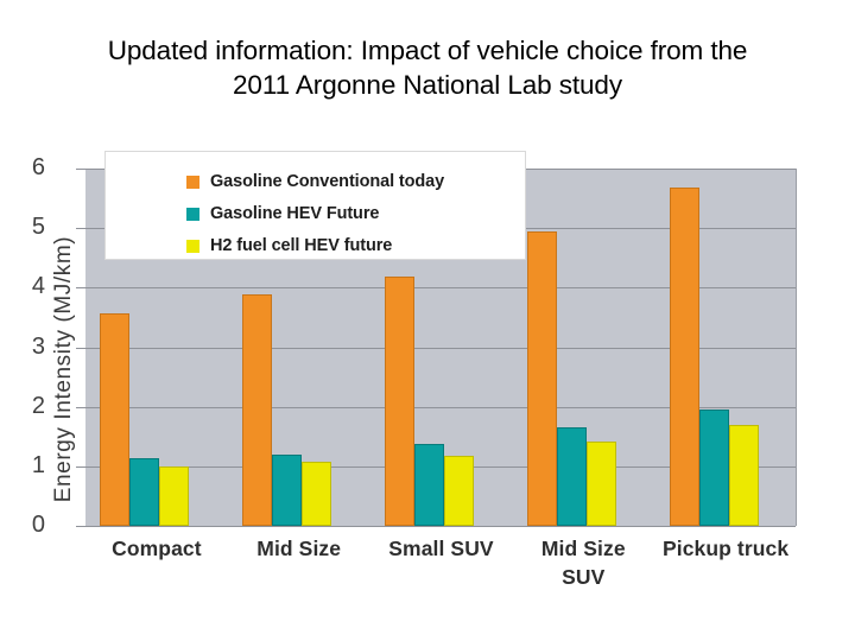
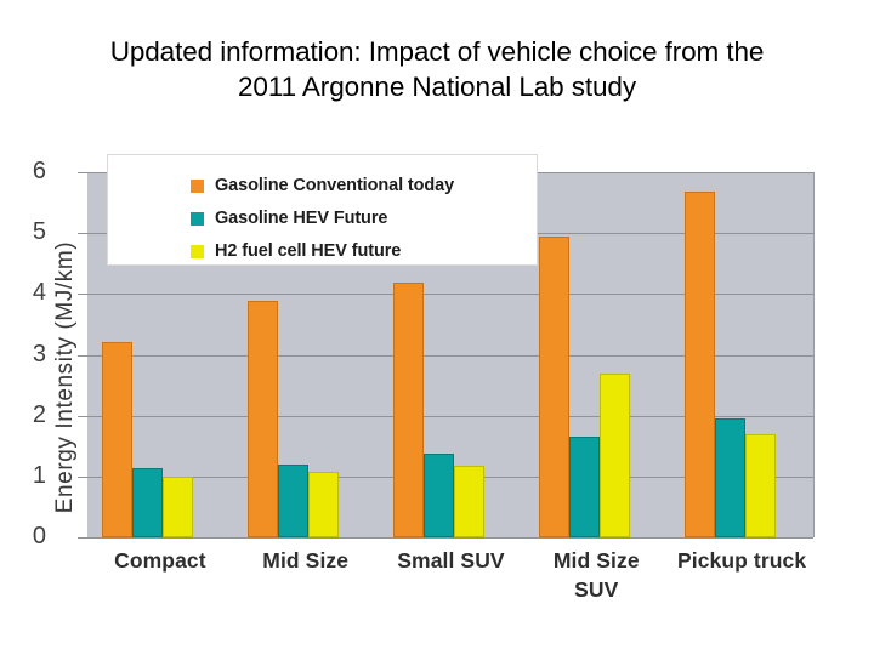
Gasoline Conventional today/Compact: 3.6 -> 3.2
H2 fuel cell HEV future/Mid Size SUV: 1.4 -> 2.7
